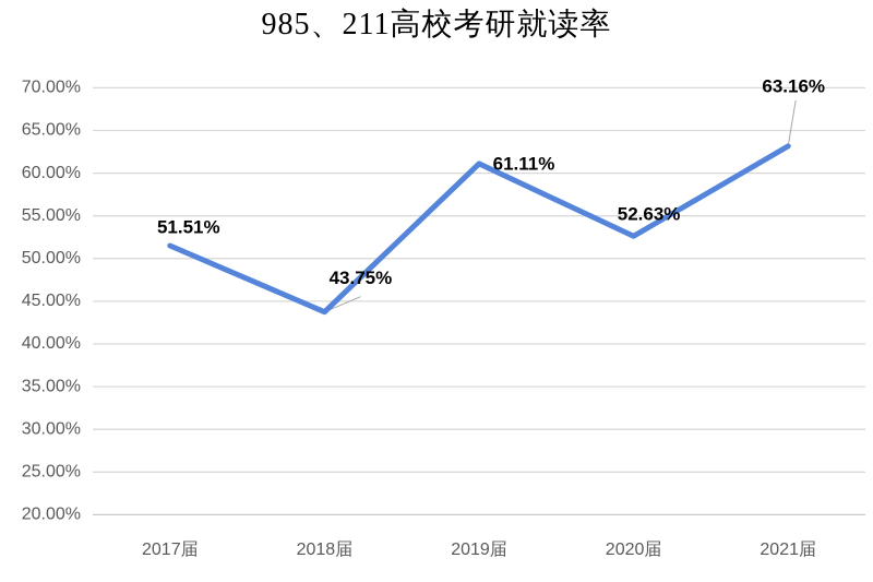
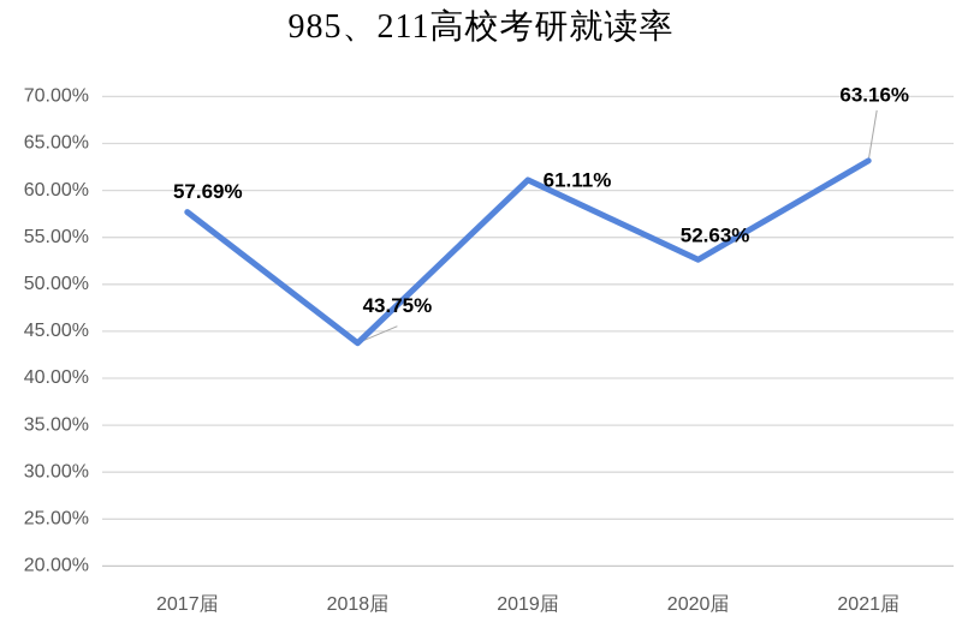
2017届: 51.51% -> 57.69%
